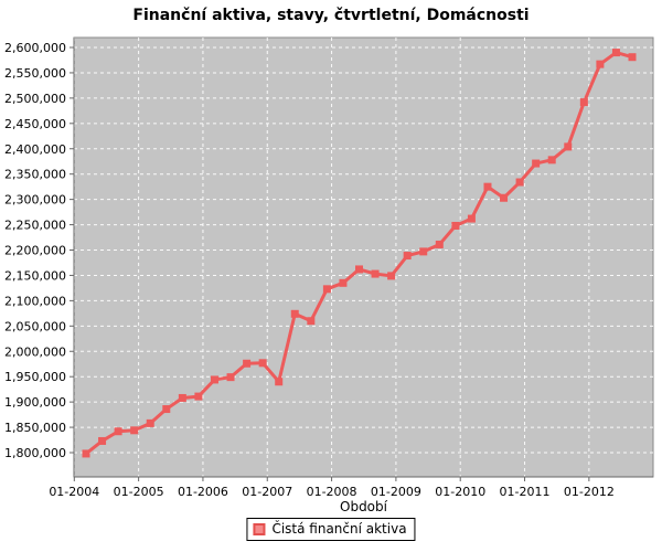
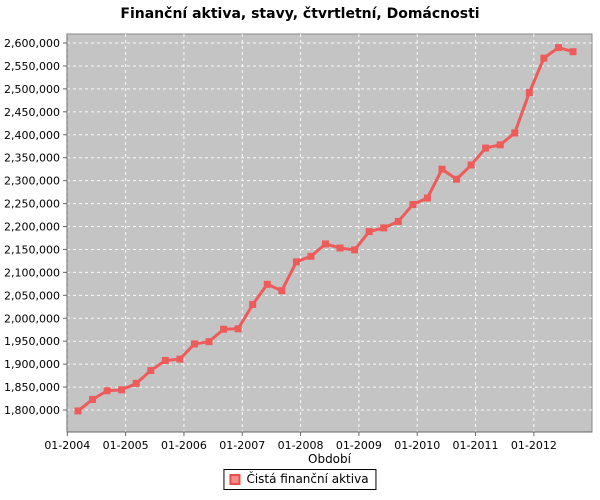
01-2007: 1940000 -> 2030000
